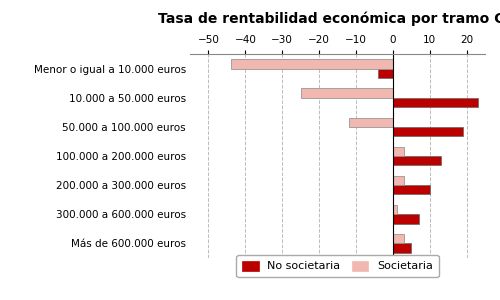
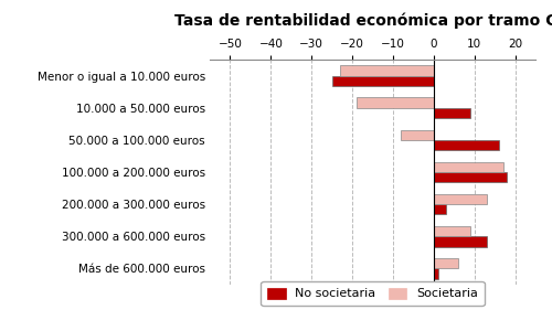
Societaria/Menor o igual a 10.000 euros: -44 -> -23
No societaria/Menor o igual a 10.000 euros: -4 -> -25
Societaria/10.000 a 50.000 euros: -25 -> -19
No societaria/10.000 a 50.000 euros: 23 -> 9
Societaria/50.000 a 100.000 euros: -12 -> -8
No societaria/50.000 a 100.000 euros: 19 -> 16
Societaria/100.000 a 200.000 euros: 3 -> 17
No societaria/100.000 a 200.000 euros: 13 -> 18
Societaria/200.000 a 300.000 euros: 3 -> 13
No societaria/200.000 a 300.000 euros: 10 -> 3
Societaria/300.000 a 600.000 euros: 1 -> 9
No societaria/300.000 a 600.000 euros: 7 -> 13
Societaria/Más de 600.000 euros: 3 -> 6
No societaria/Más de 600.000 euros: 5 -> 1
